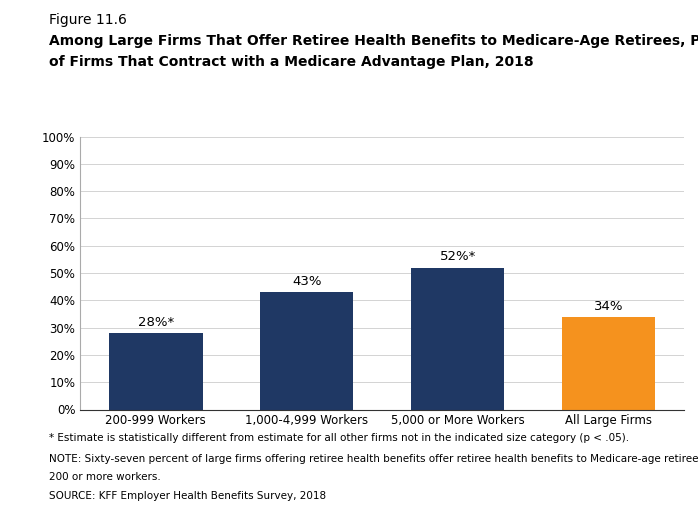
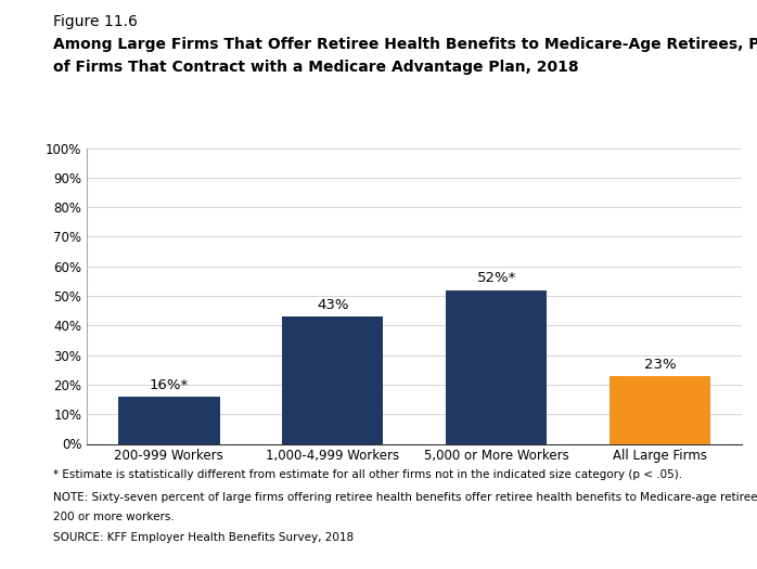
200-999 Workers: 28%* -> 16%*
All Large Firms: 34% -> 23%
